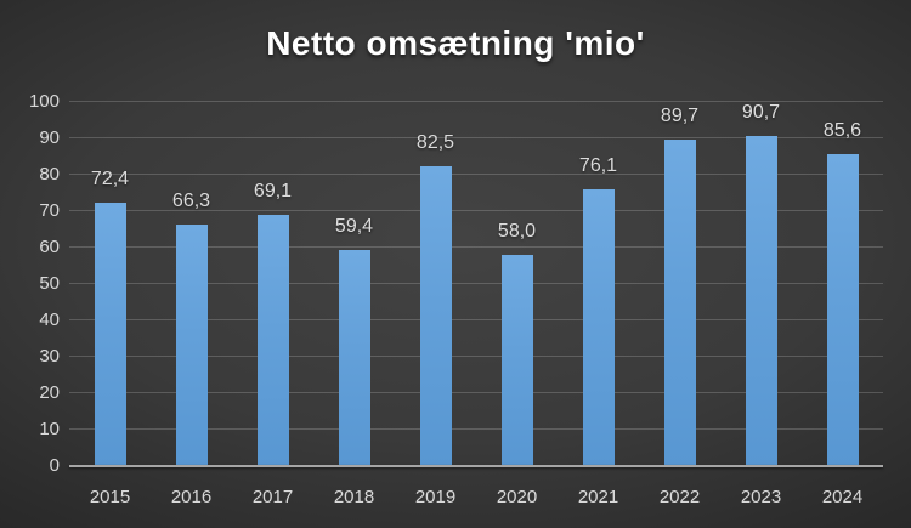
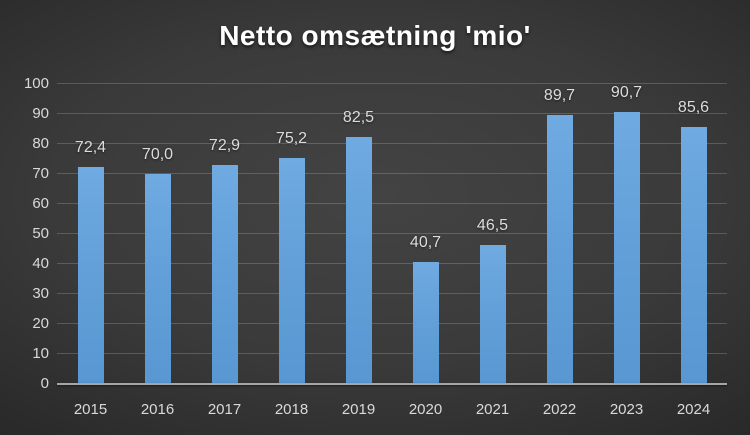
2016: 66,3 -> 70,0
2017: 69,1 -> 72,9
2018: 59,4 -> 75,2
2020: 58,0 -> 40,7
2021: 76,1 -> 46,5
